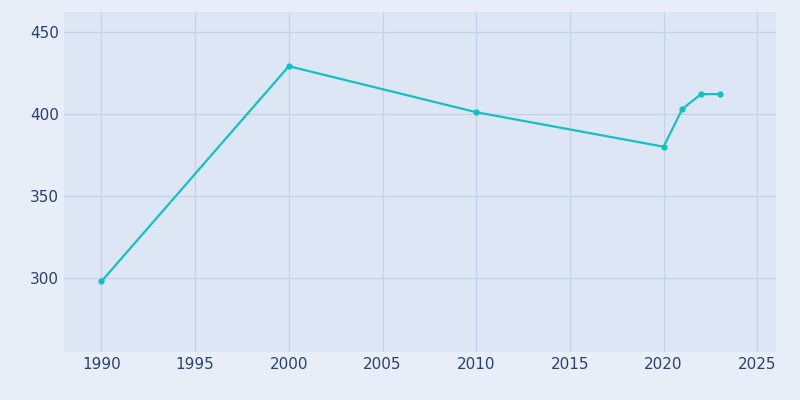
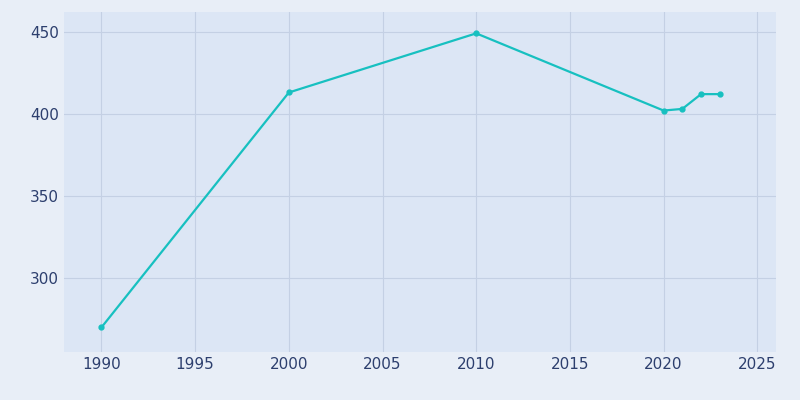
1990: 298 -> 270
2000: 429 -> 413
2010: 401 -> 449
2020: 380 -> 402
